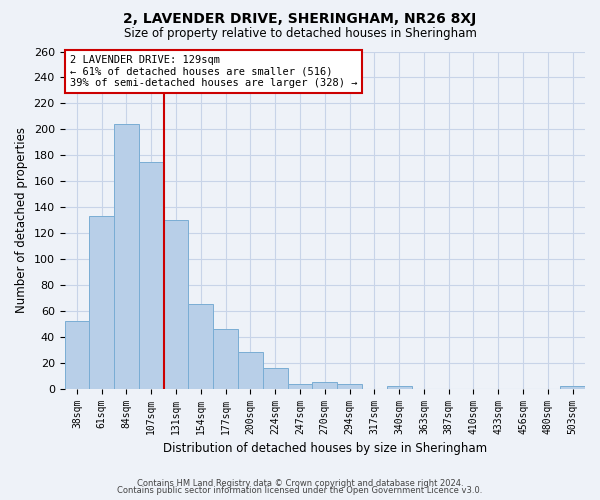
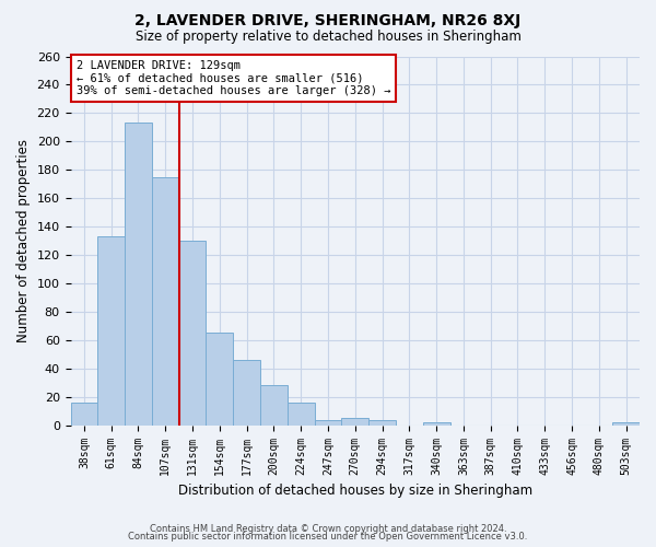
38sqm: 52 -> 16
84sqm: 204 -> 213
